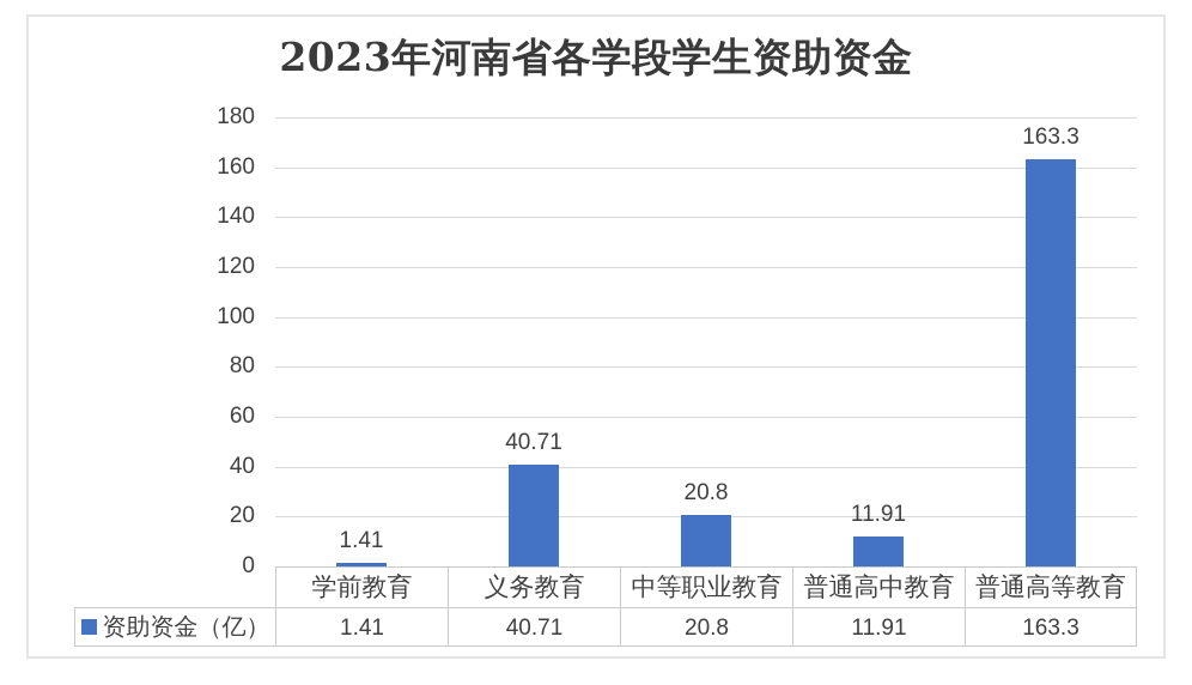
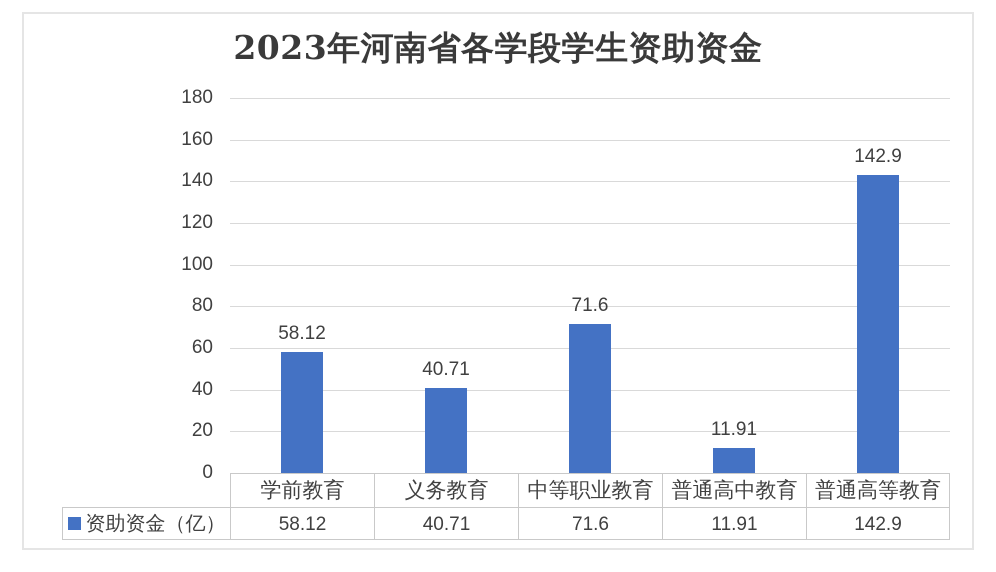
学前教育: 1.41 -> 58.12
中等职业教育: 20.8 -> 71.6
普通高等教育: 163.3 -> 142.9
